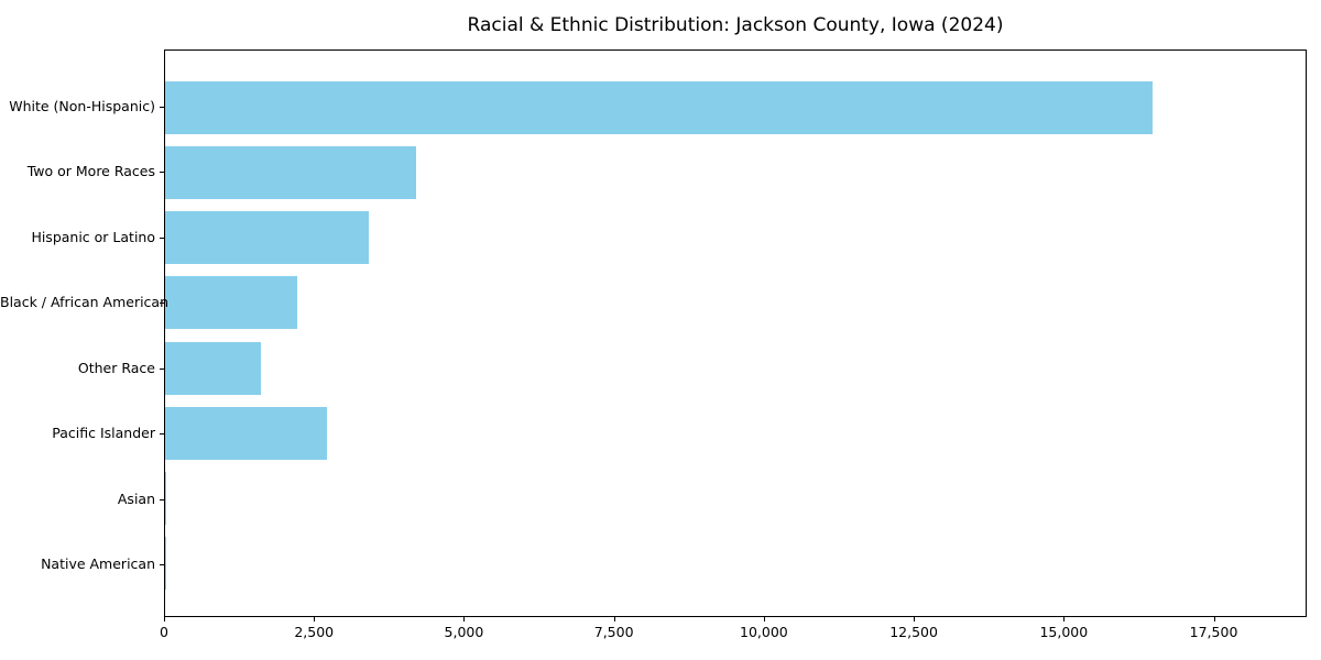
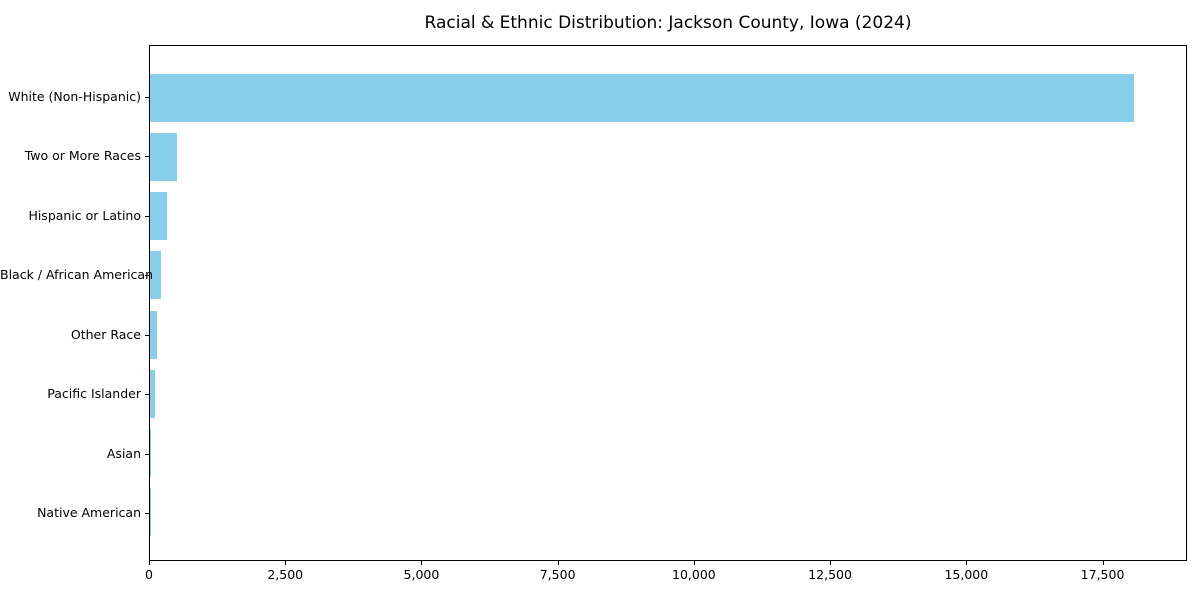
White (Non-Hispanic): 16500 -> 18100
Two or More Races: 4200 -> 500
Hispanic or Latino: 3400 -> 300
Black / African American: 2200 -> 200
Other Race: 1600 -> 100
Pacific Islander: 2700 -> 100
